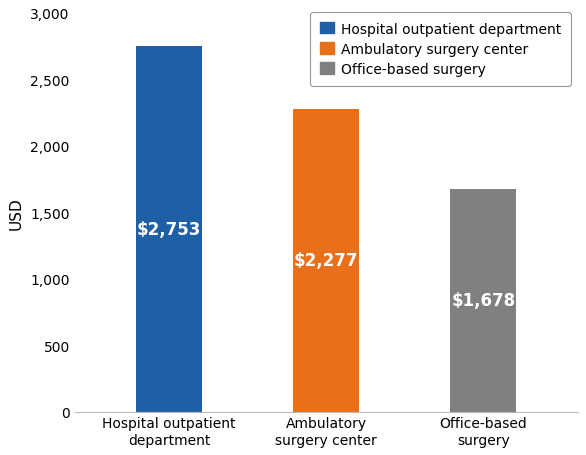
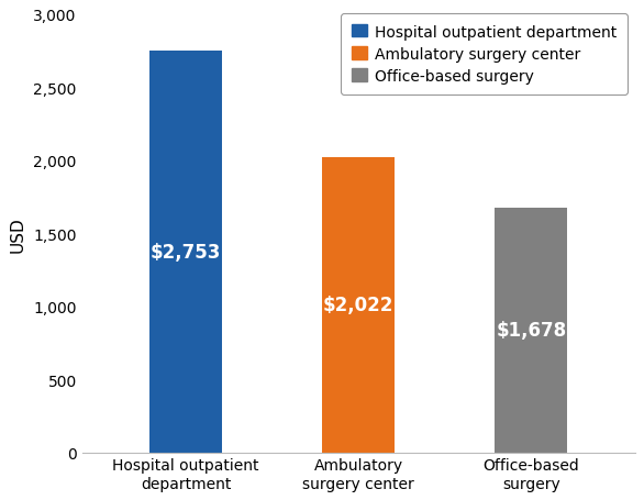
Ambulatory surgery center: $2,277 -> $2,022
